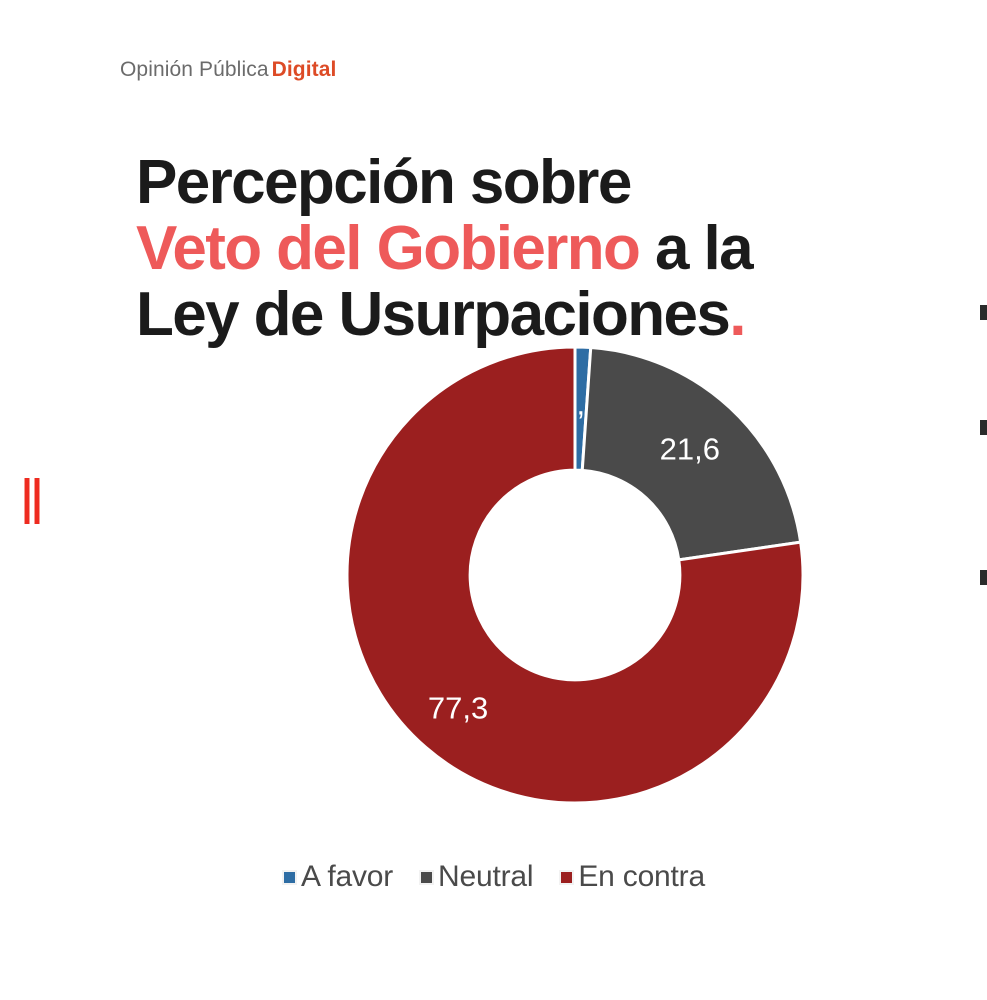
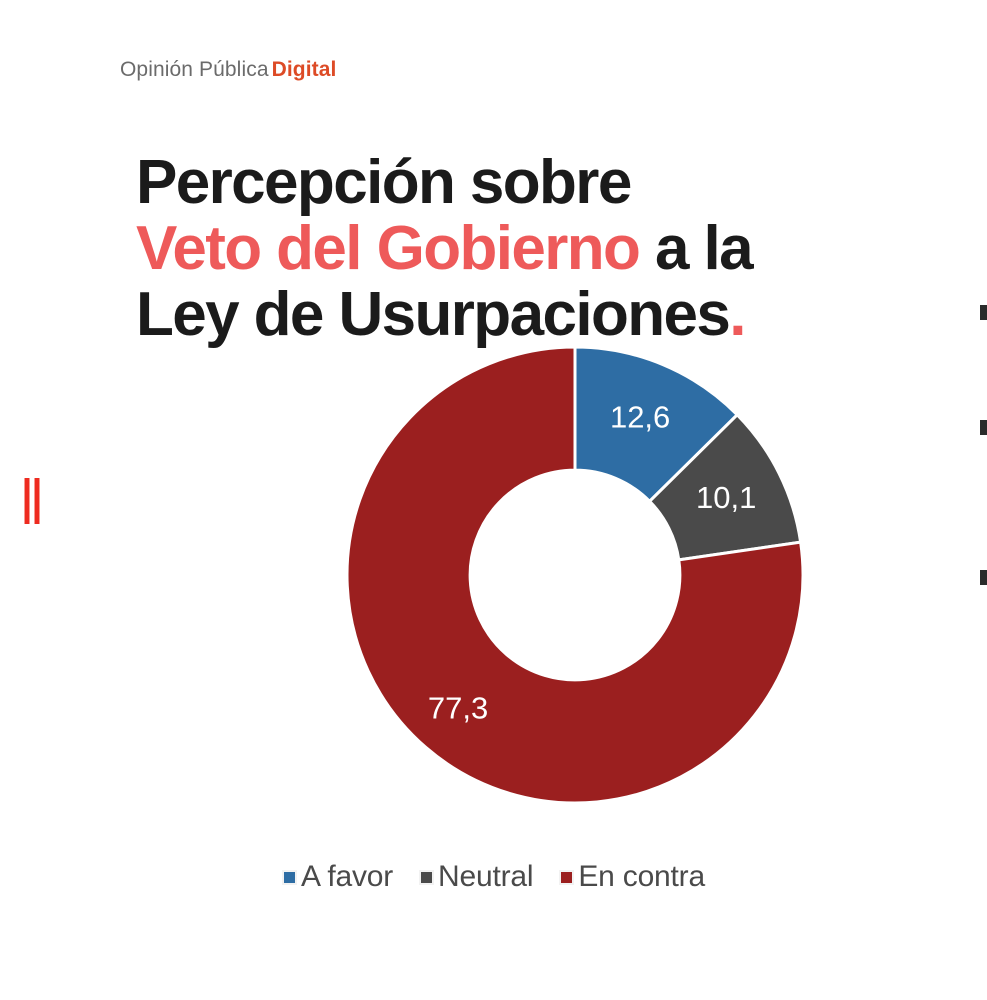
A favor: 1,1 -> 12,6
Neutral: 21,6 -> 10,1
